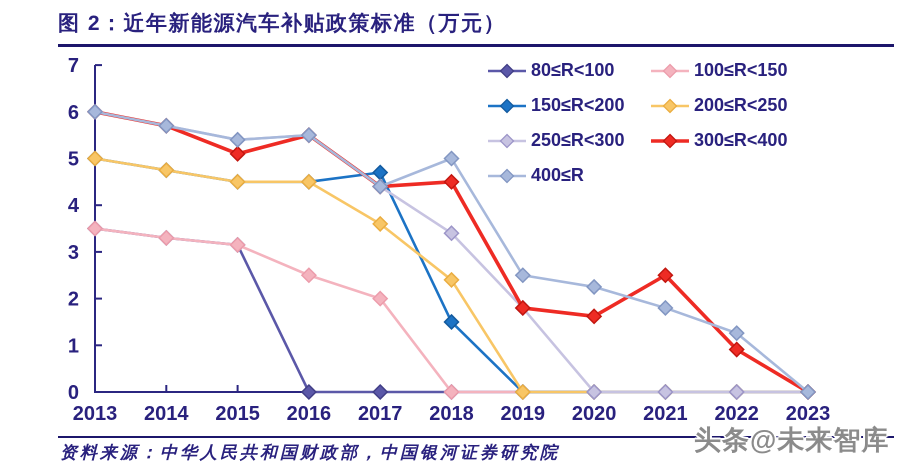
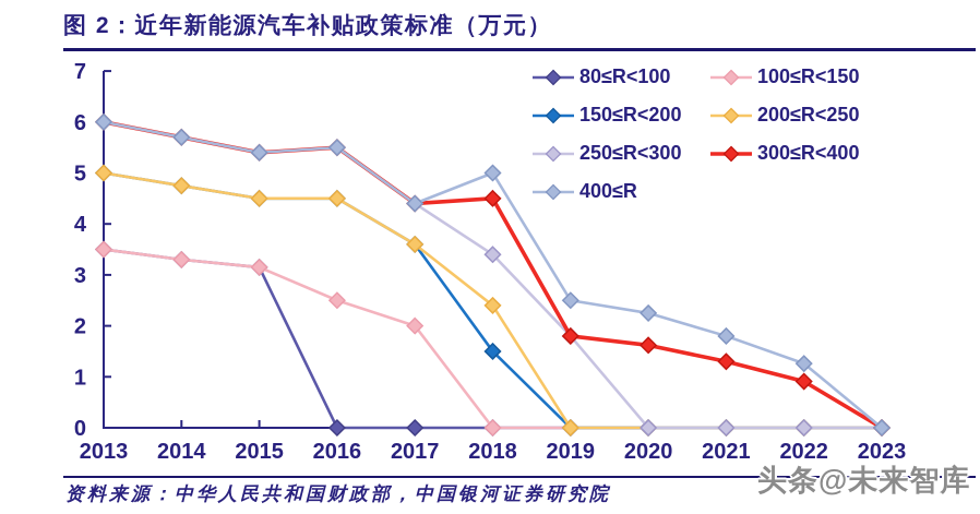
300≤R<400/2015: 5.1 -> 5.4
150≤R<200/2017: 4.7 -> 3.6
300≤R<400/2021: 2.5 -> 1.3
